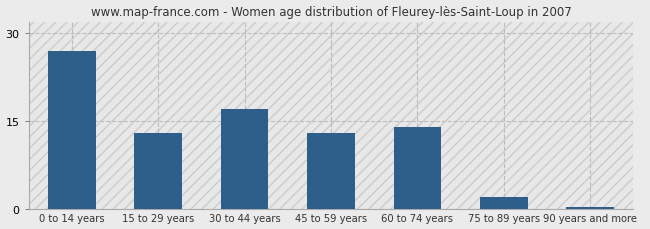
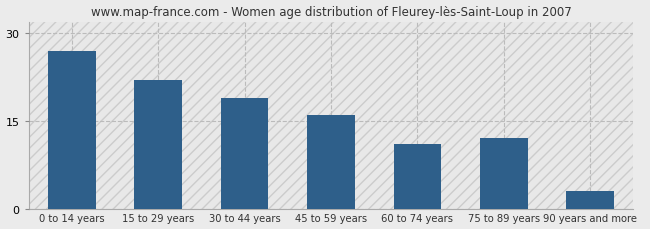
15 to 29 years: 13.0 -> 22.0
30 to 44 years: 17.0 -> 19.0
45 to 59 years: 13.0 -> 16.0
60 to 74 years: 14.0 -> 11.0
75 to 89 years: 2.0 -> 12.0
90 years and more: 0.3 -> 3.0
